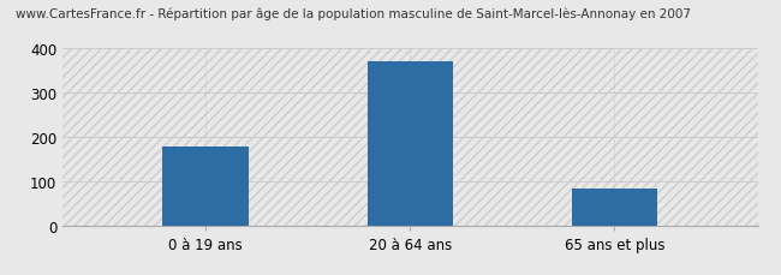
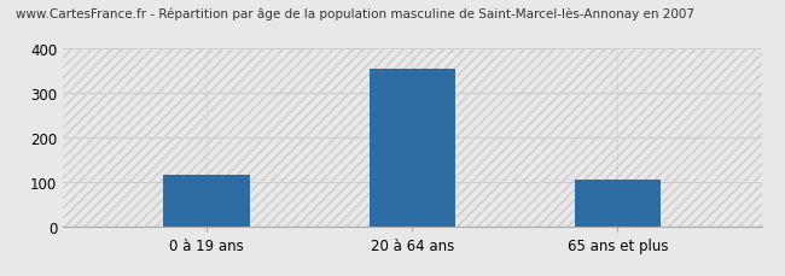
0 à 19 ans: 178 -> 115
20 à 64 ans: 370 -> 355
65 ans et plus: 82 -> 105
